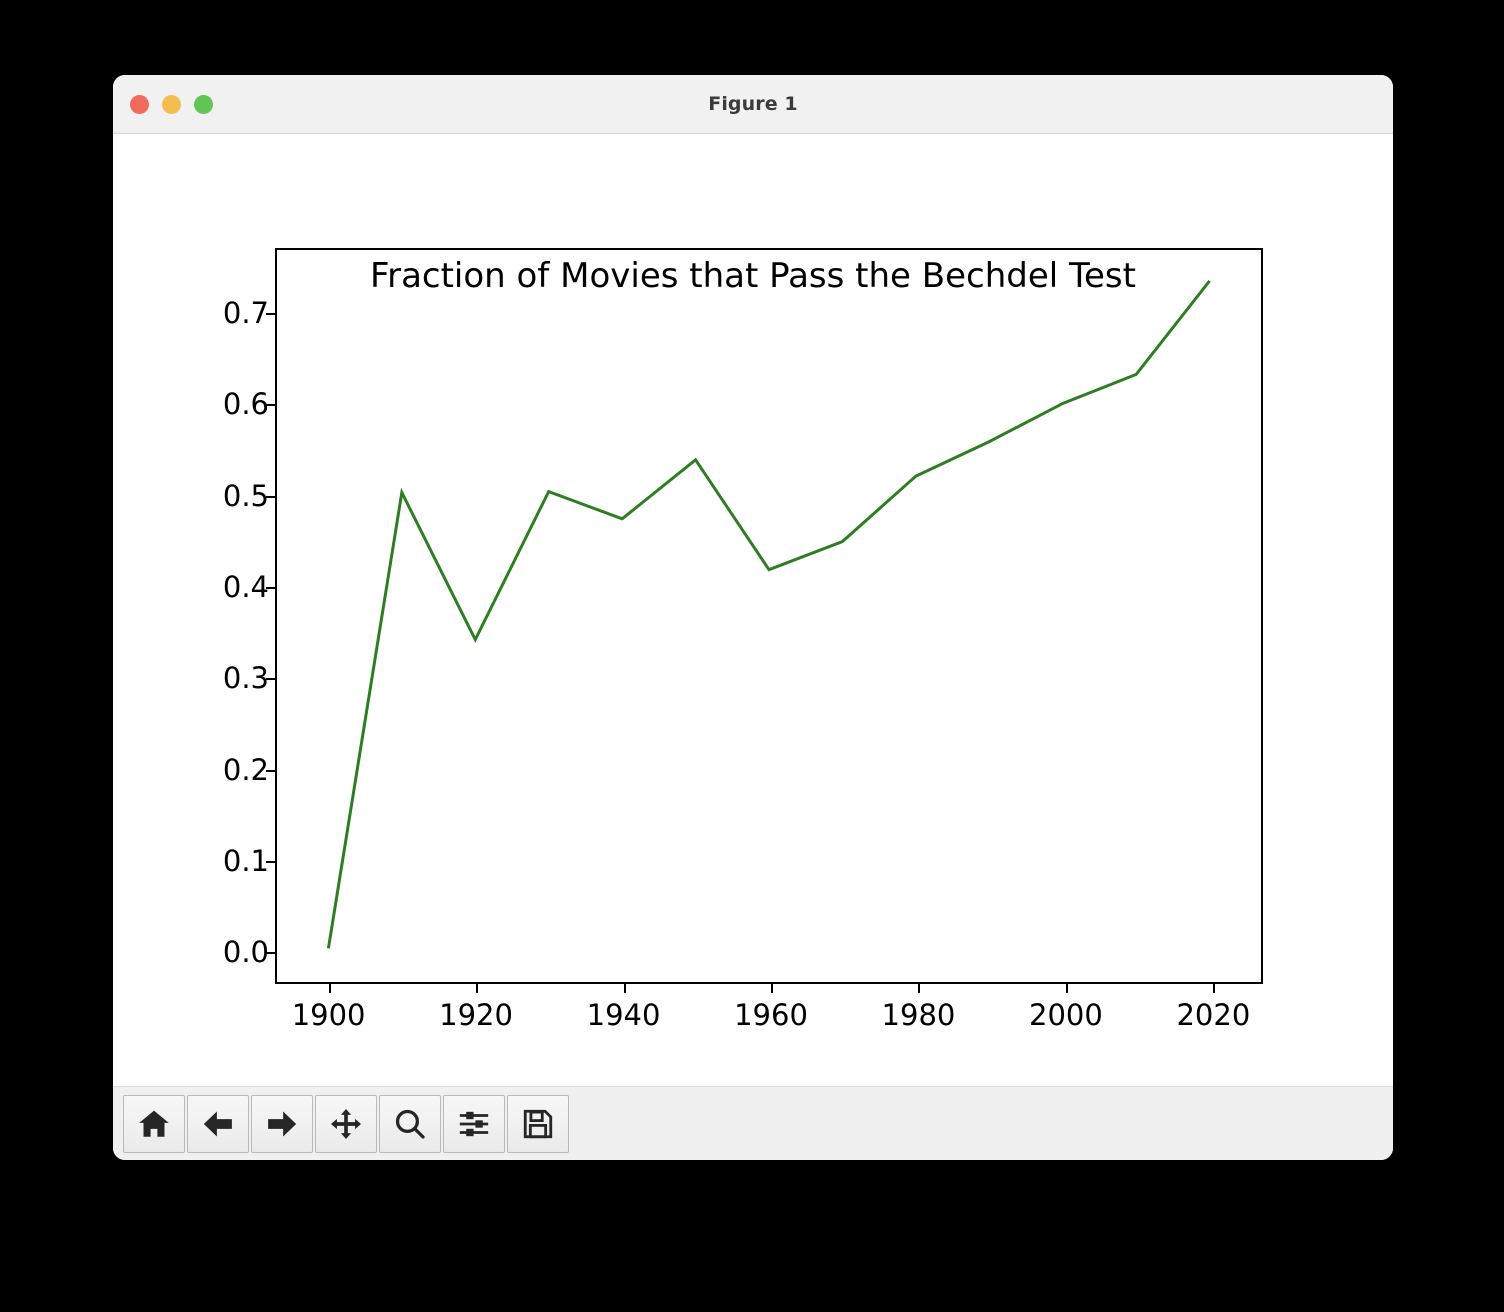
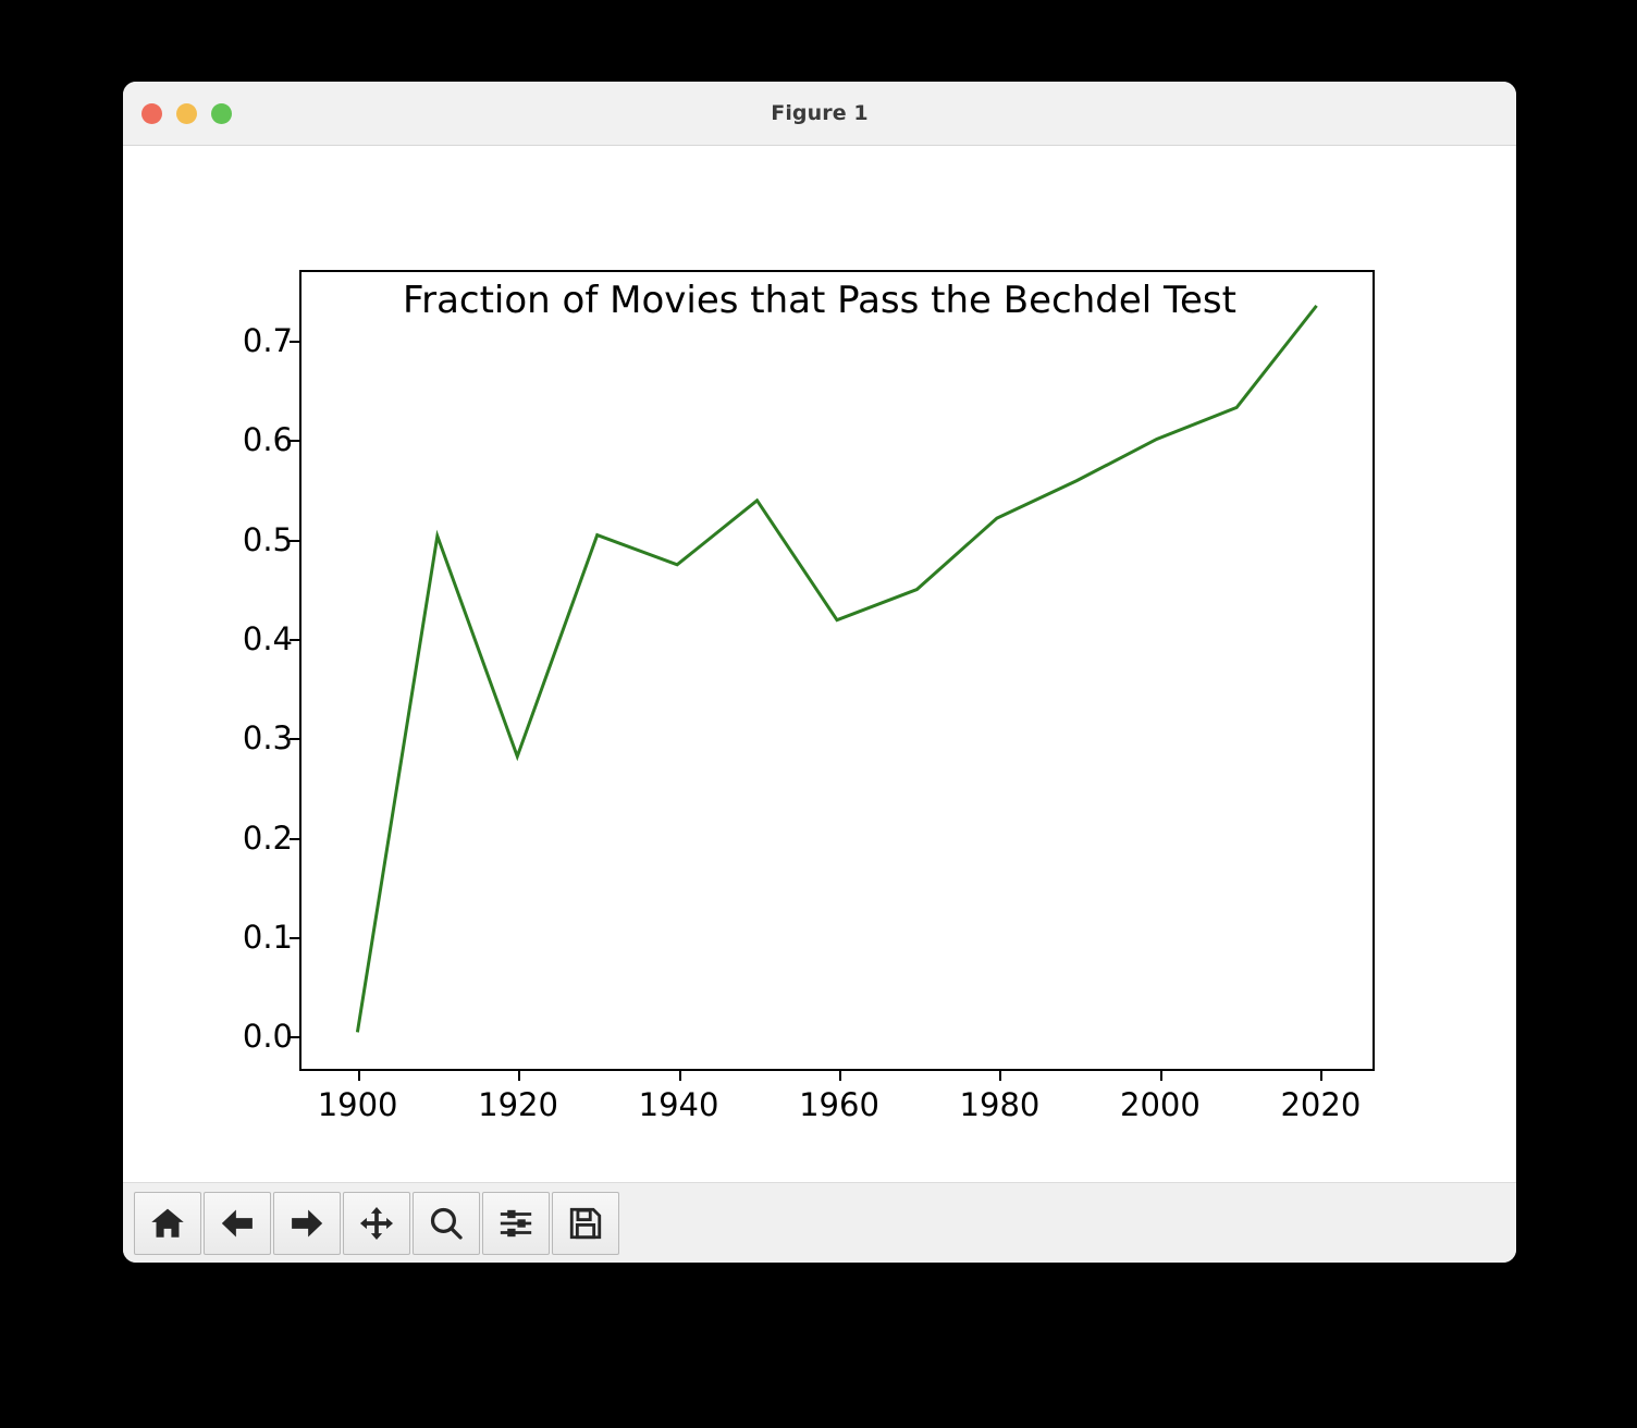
1920: 0.34 -> 0.28
